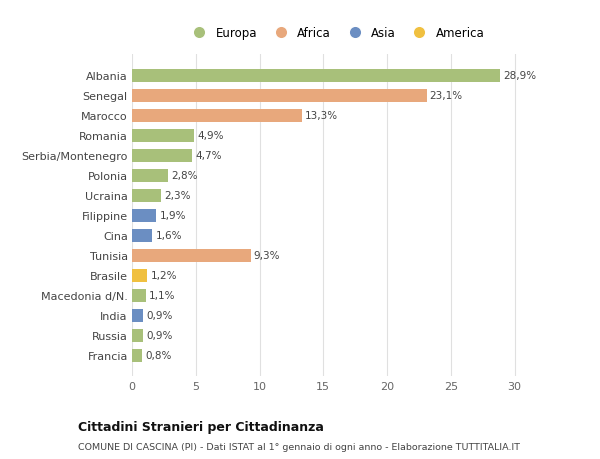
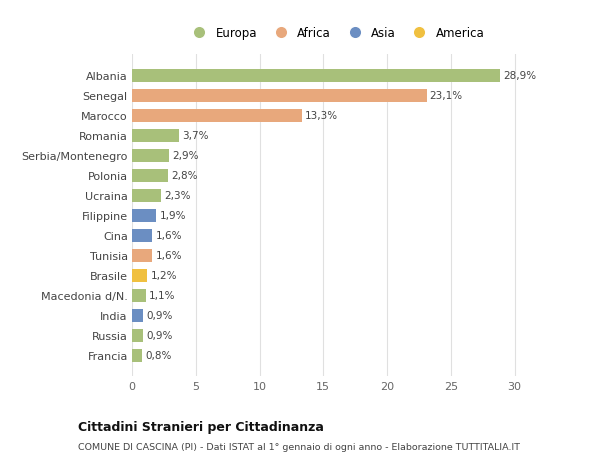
Romania: 4,9% -> 3,7%
Serbia/Montenegro: 4,7% -> 2,9%
Tunisia: 9,3% -> 1,6%
